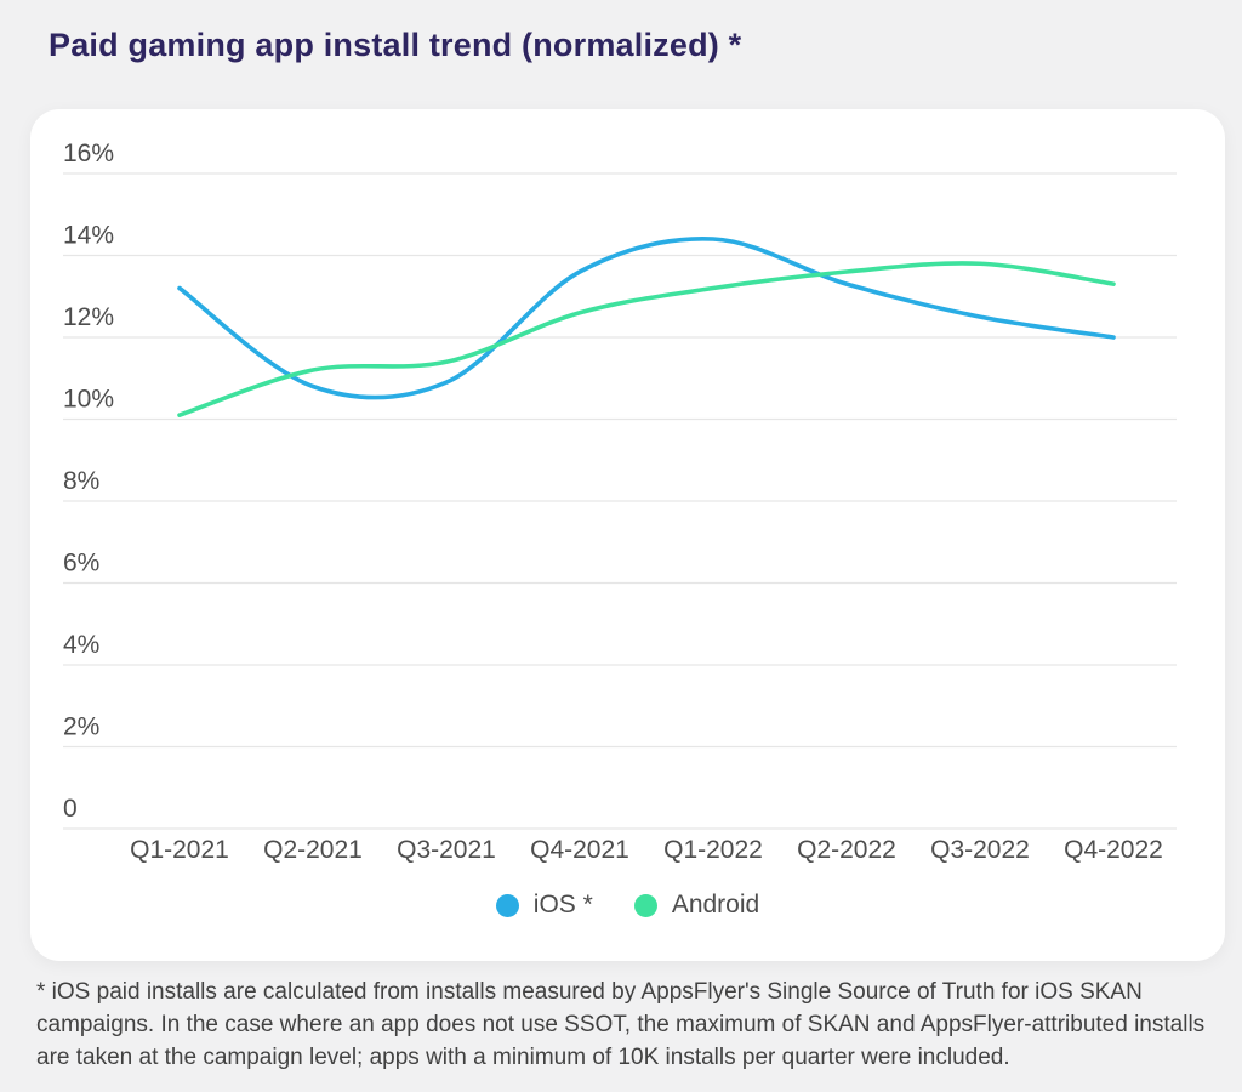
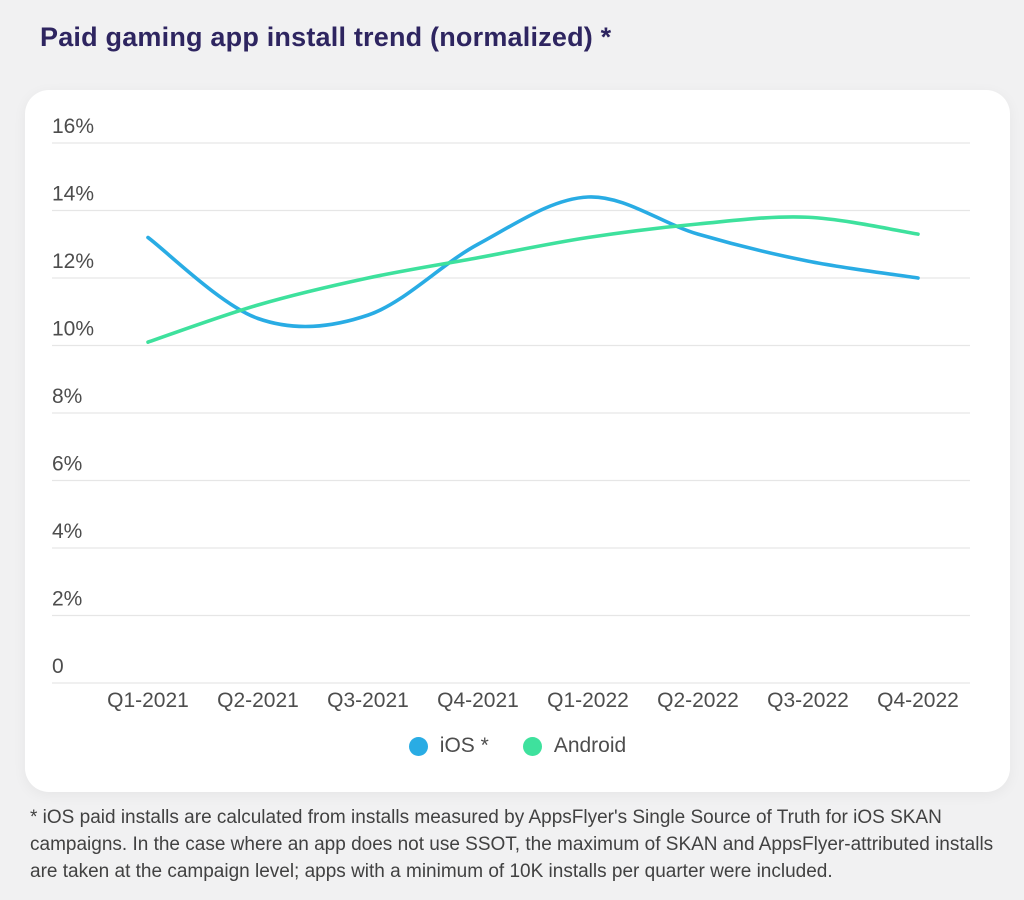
Android/Q3-2021: 11.4% -> 12.0%
iOS */Q4-2021: 13.6% -> 13.0%
